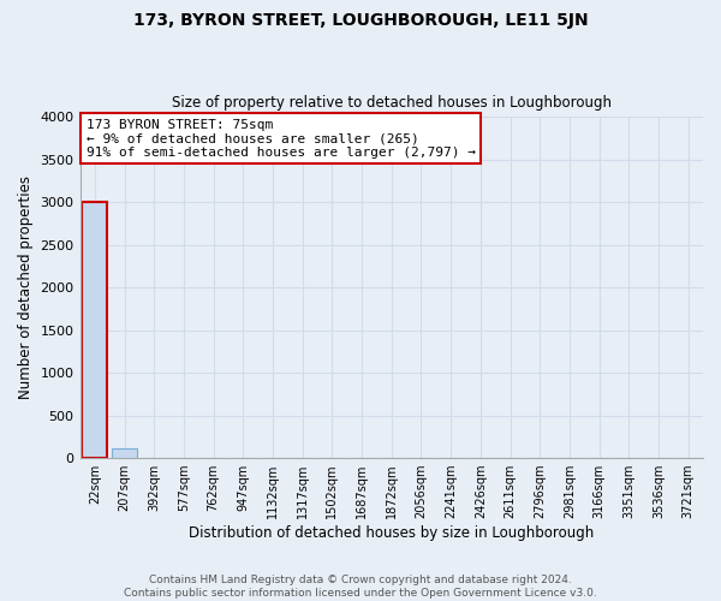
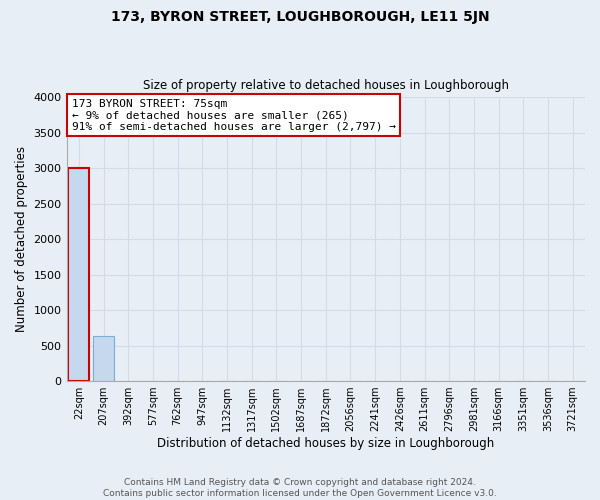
207sqm: 120 -> 640
